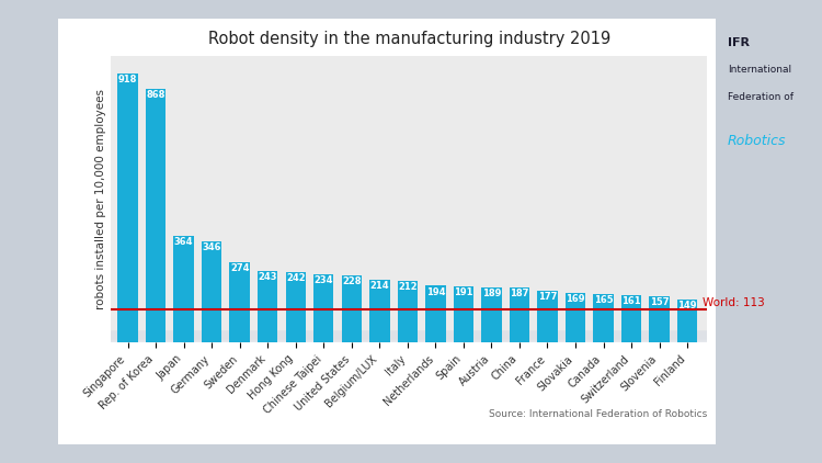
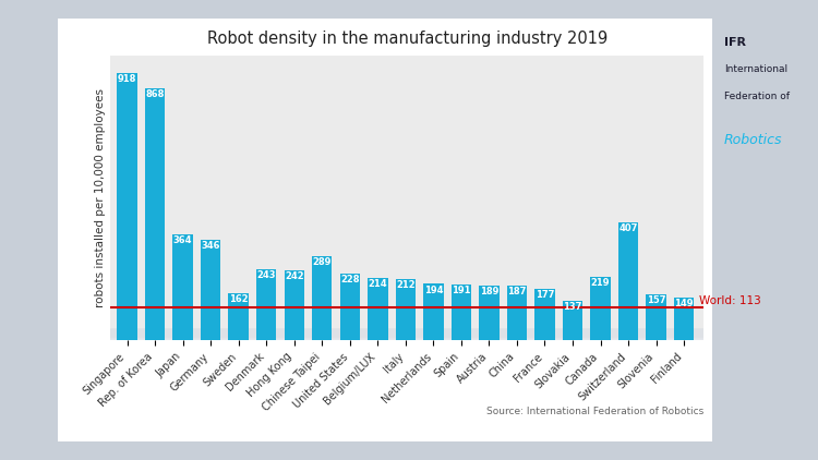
Sweden: 274 -> 162
Chinese Taipei: 234 -> 289
Slovakia: 169 -> 137
Canada: 165 -> 219
Switzerland: 161 -> 407
